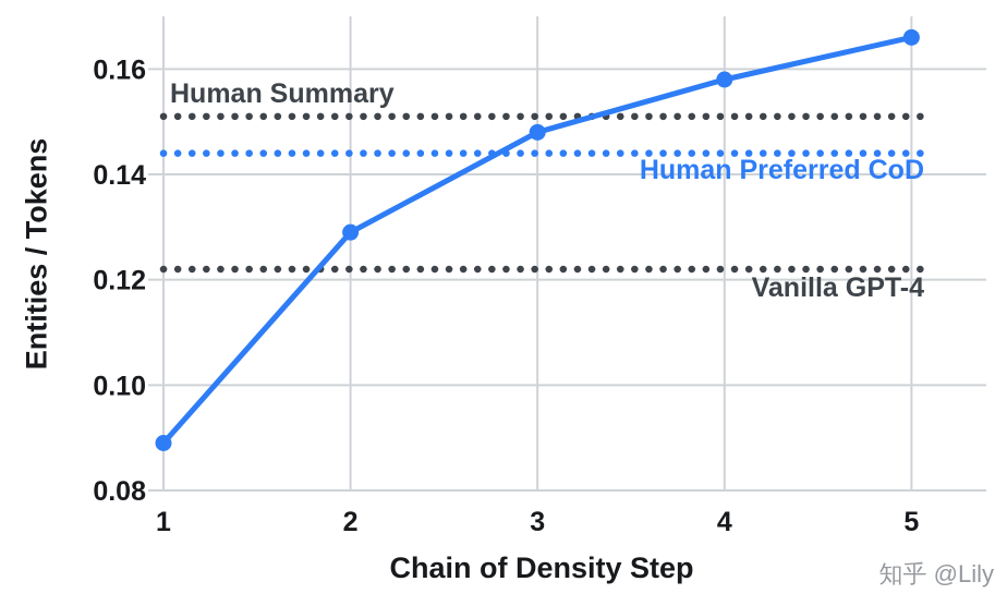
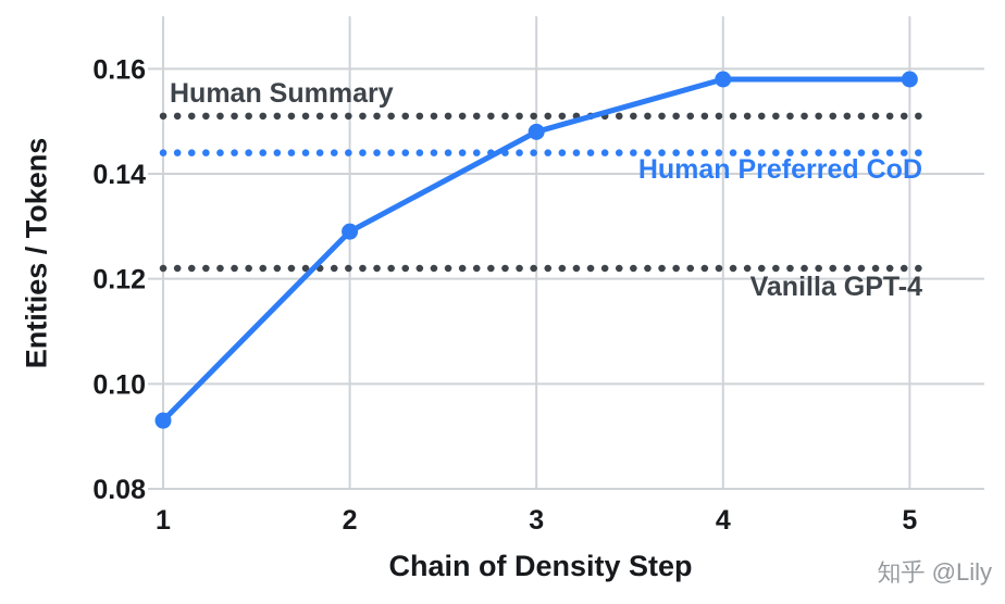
1: 0.089 -> 0.093
5: 0.166 -> 0.158
